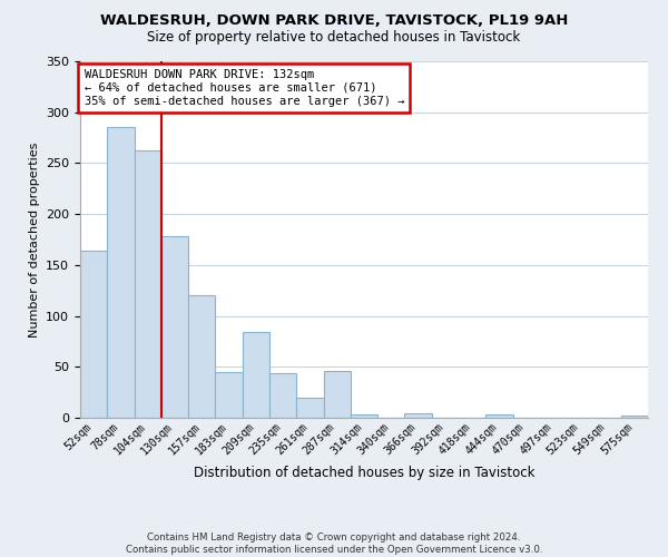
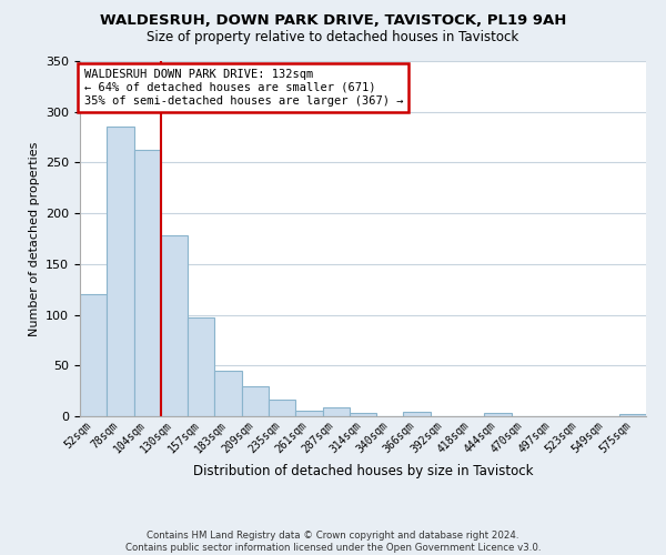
52sqm: 164 -> 120
157sqm: 120 -> 97
209sqm: 84 -> 29
235sqm: 44 -> 16
261sqm: 20 -> 6
287sqm: 46 -> 9
